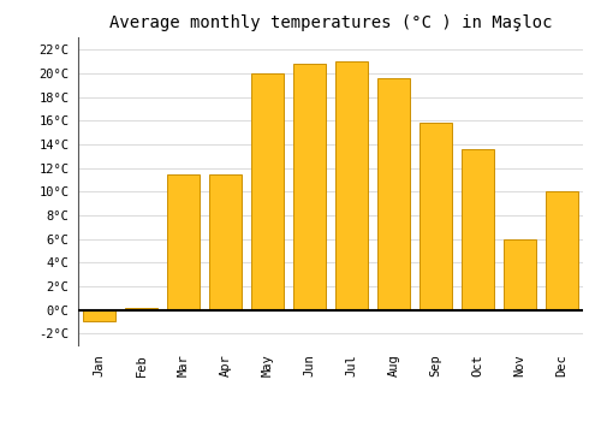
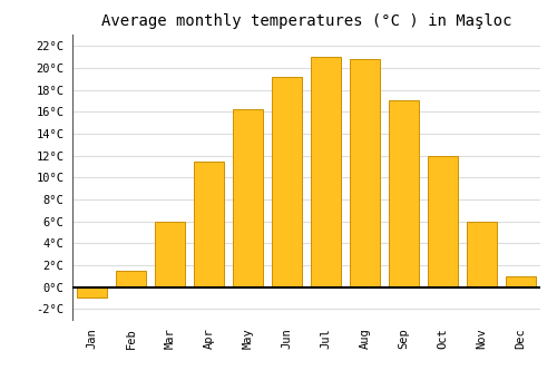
Feb: 0.2°C -> 1.5°C
Mar: 11.4°C -> 6.0°C
May: 20.0°C -> 16.2°C
Jun: 20.8°C -> 19.2°C
Aug: 19.6°C -> 20.8°C
Sep: 15.8°C -> 17.0°C
Oct: 13.6°C -> 12.0°C
Dec: 10.0°C -> 1.0°C
